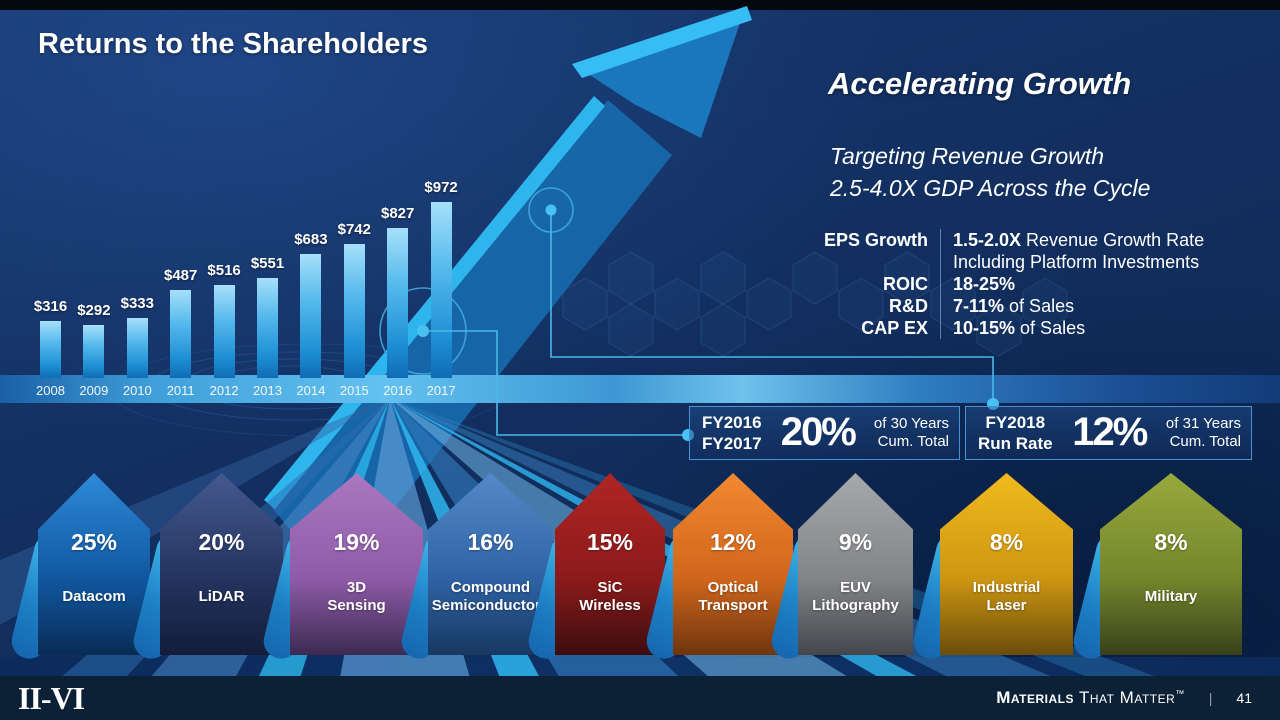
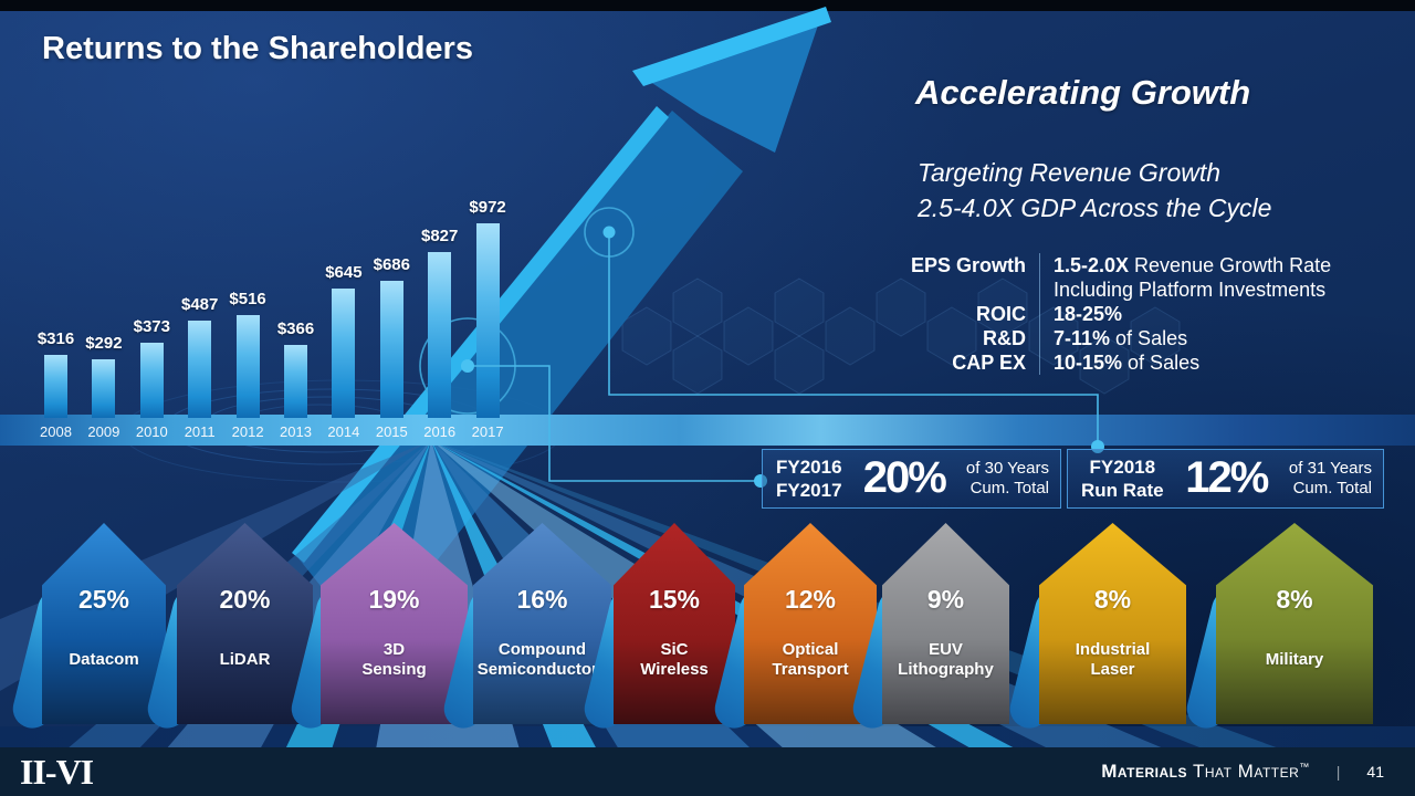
2010: $333 -> $373
2013: $551 -> $366
2014: $683 -> $645
2015: $742 -> $686
